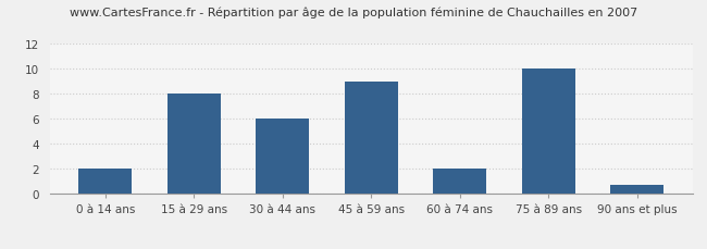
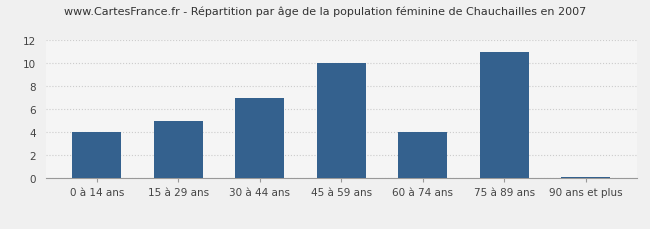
0 à 14 ans: 2.0 -> 4.0
15 à 29 ans: 8.0 -> 5.0
30 à 44 ans: 6.0 -> 7.0
45 à 59 ans: 9.0 -> 10.0
60 à 74 ans: 2.0 -> 4.0
75 à 89 ans: 10.0 -> 11.0
90 ans et plus: 0.7 -> 0.1
